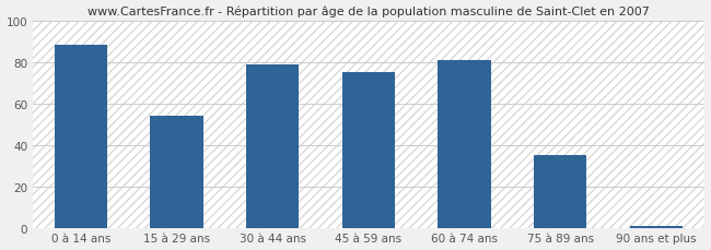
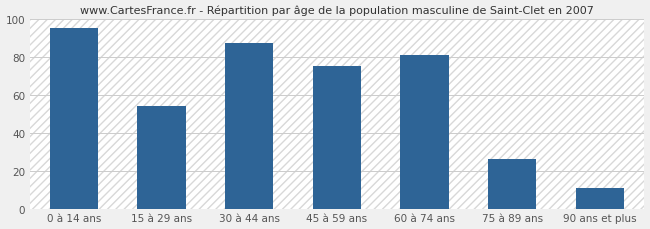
0 à 14 ans: 88 -> 95
30 à 44 ans: 79 -> 87
75 à 89 ans: 35 -> 26
90 ans et plus: 1 -> 11
